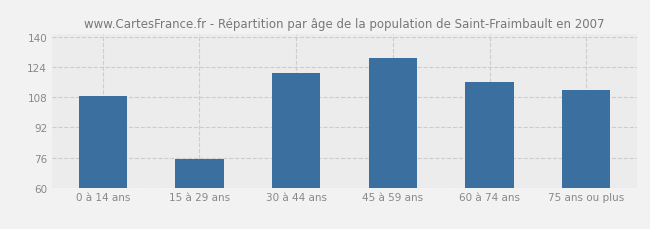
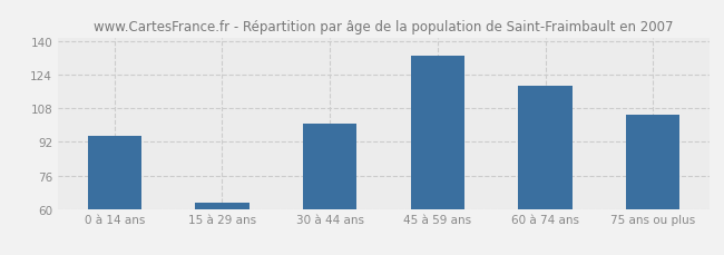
0 à 14 ans: 109 -> 95
15 à 29 ans: 75 -> 63
30 à 44 ans: 121 -> 101
45 à 59 ans: 129 -> 133
60 à 74 ans: 116 -> 119
75 ans ou plus: 112 -> 105
